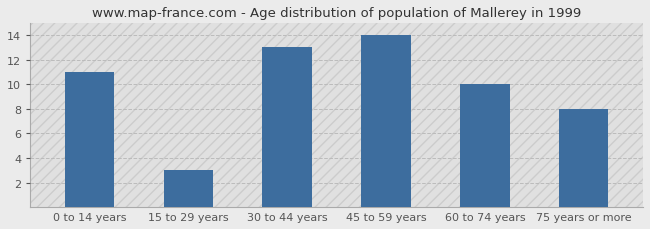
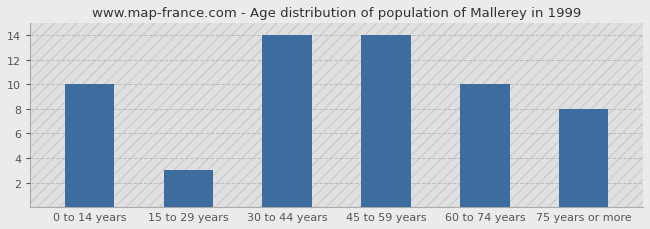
0 to 14 years: 11 -> 10
30 to 44 years: 13 -> 14
